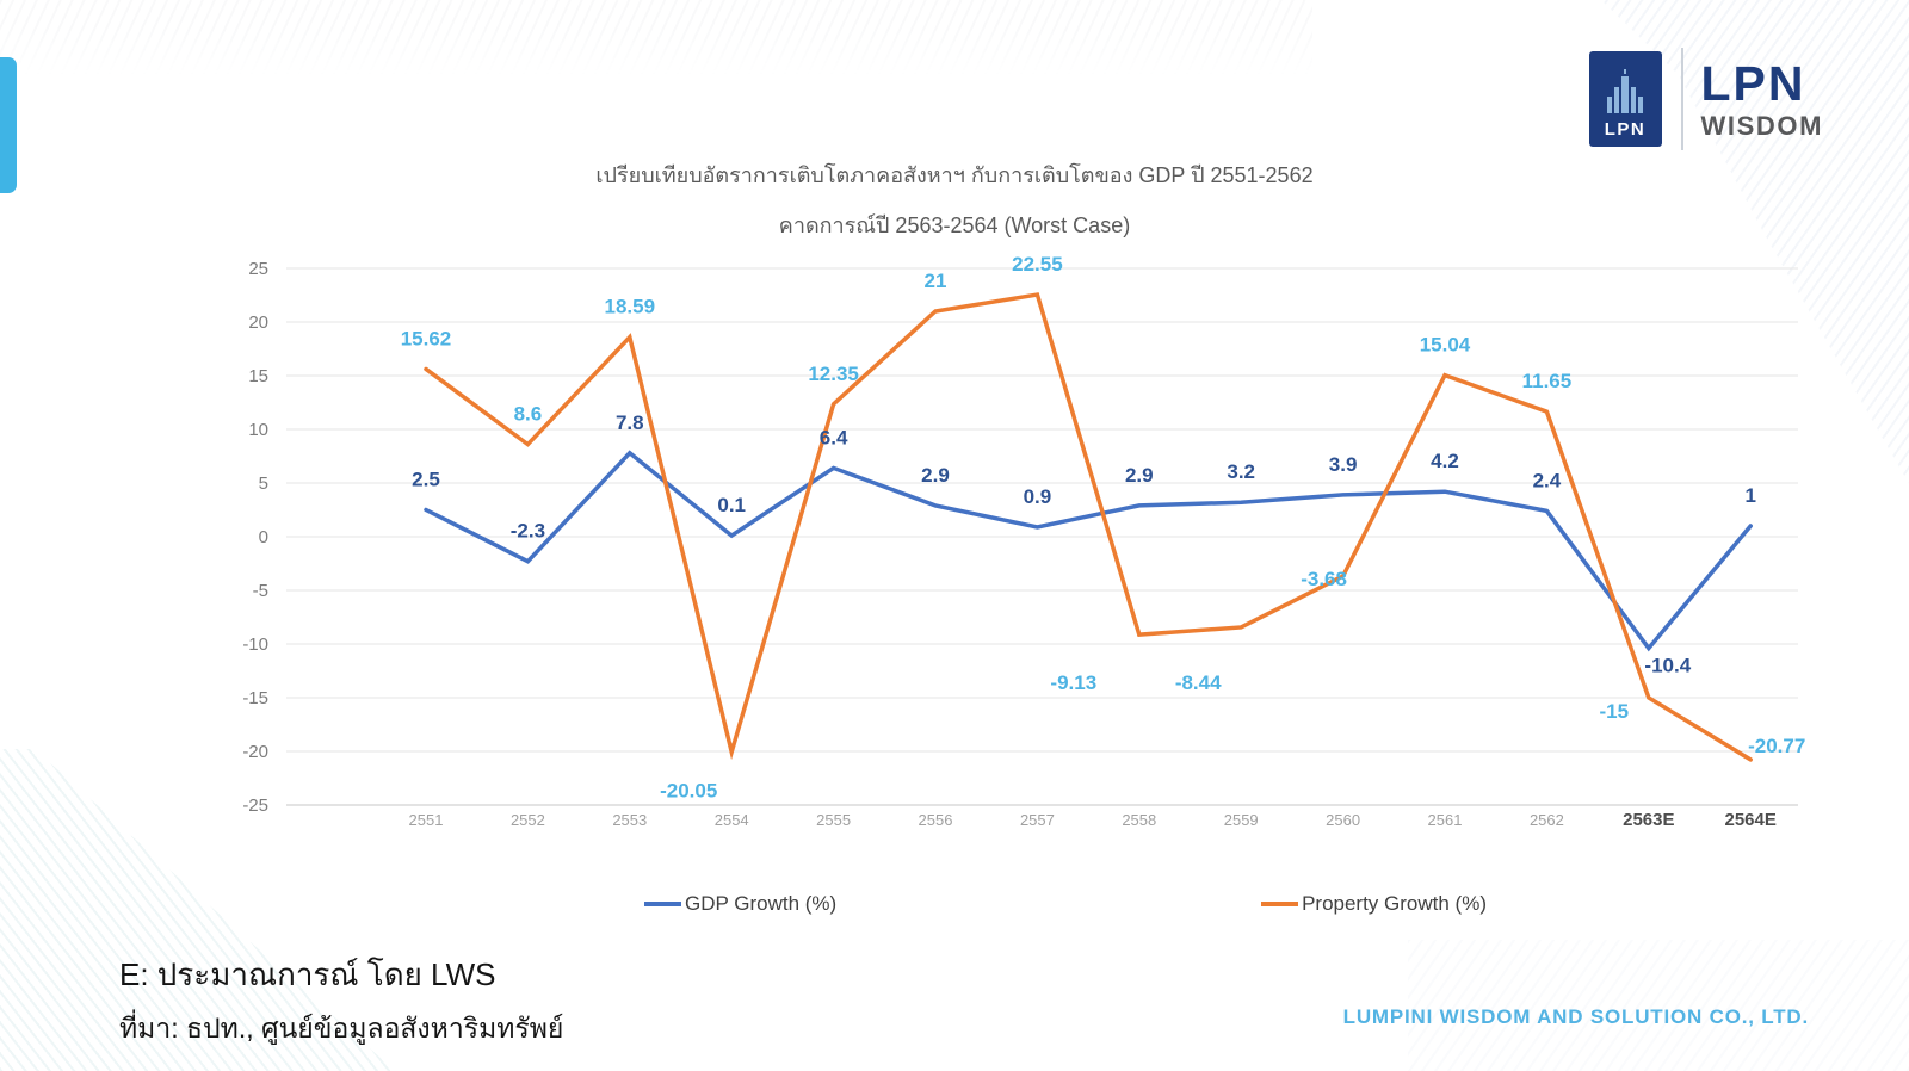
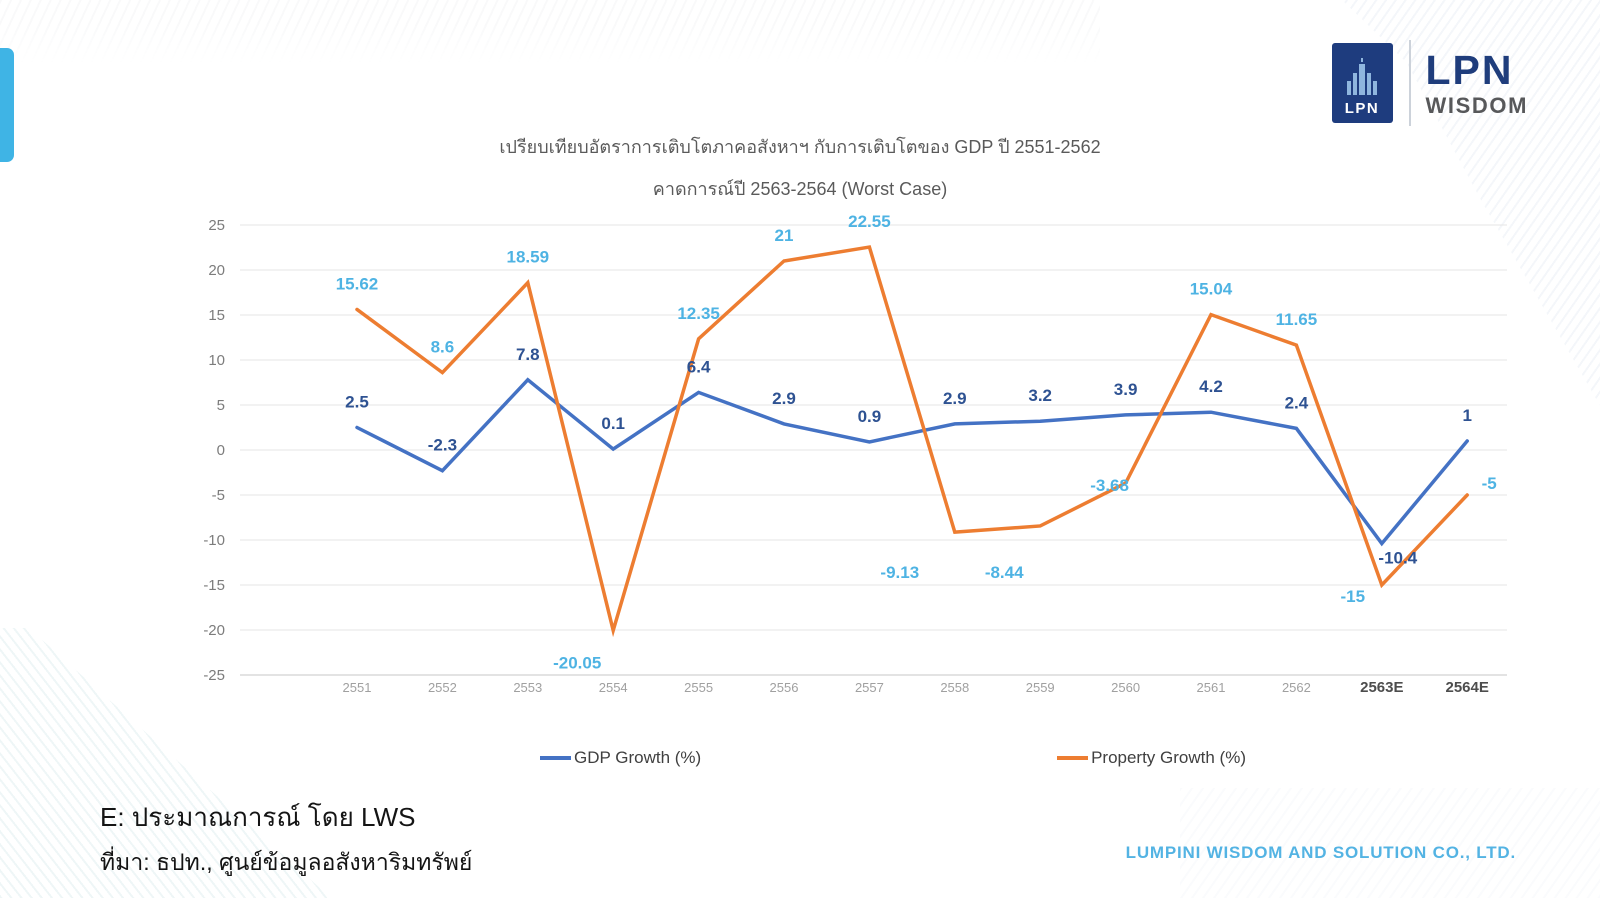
Property Growth (%)/2564E: -20.77 -> -5
